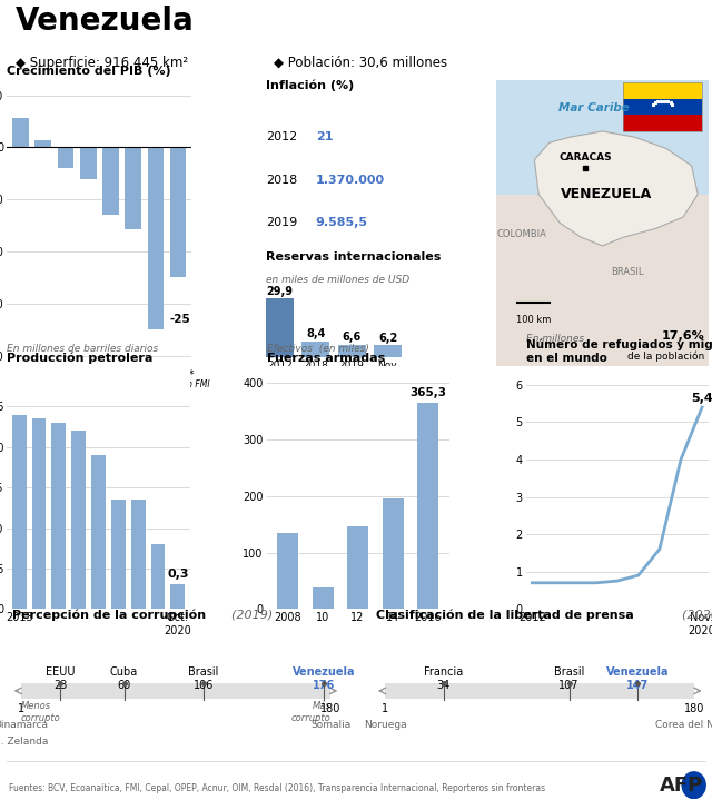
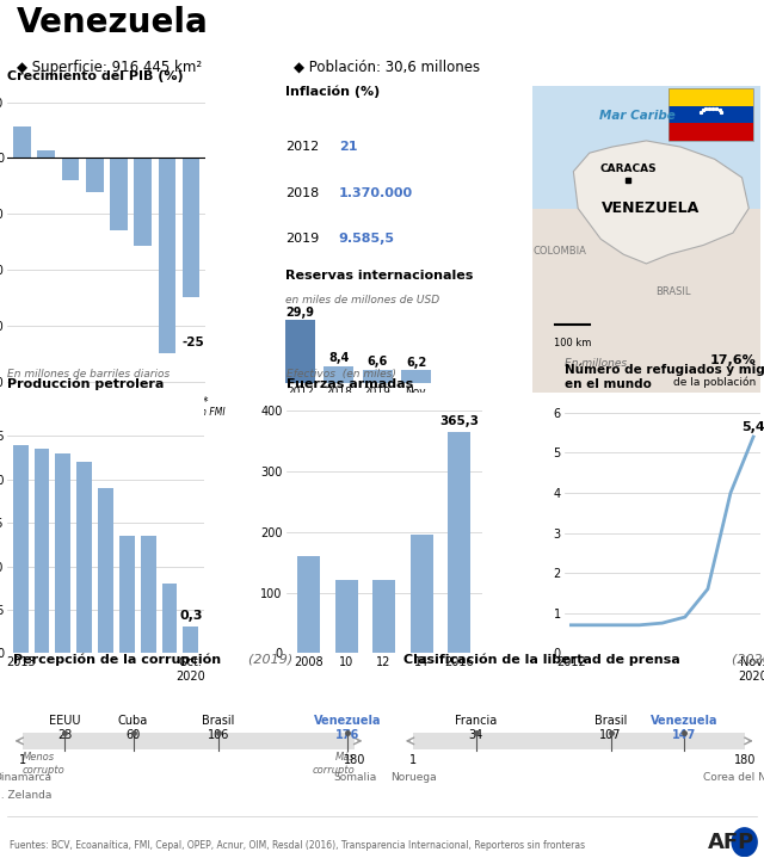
Fuerzas armadas/2008: 134 -> 160
Fuerzas armadas/10: 38 -> 120
Fuerzas armadas/12: 146 -> 120
